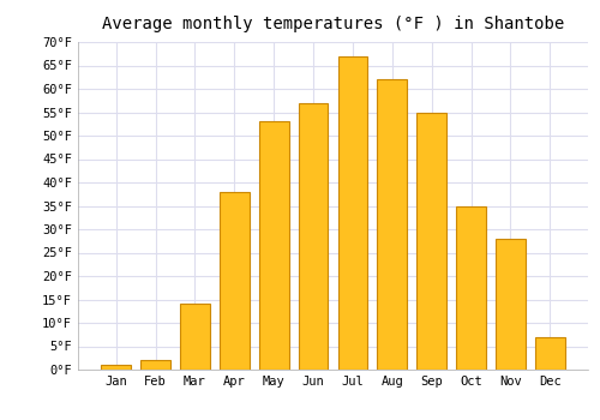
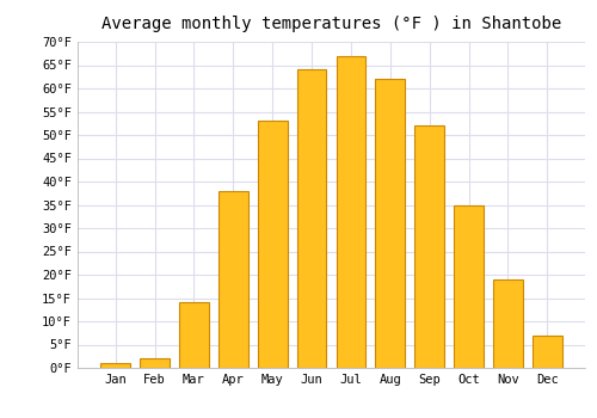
Jun: 57°F -> 64°F
Sep: 55°F -> 52°F
Nov: 28°F -> 19°F
